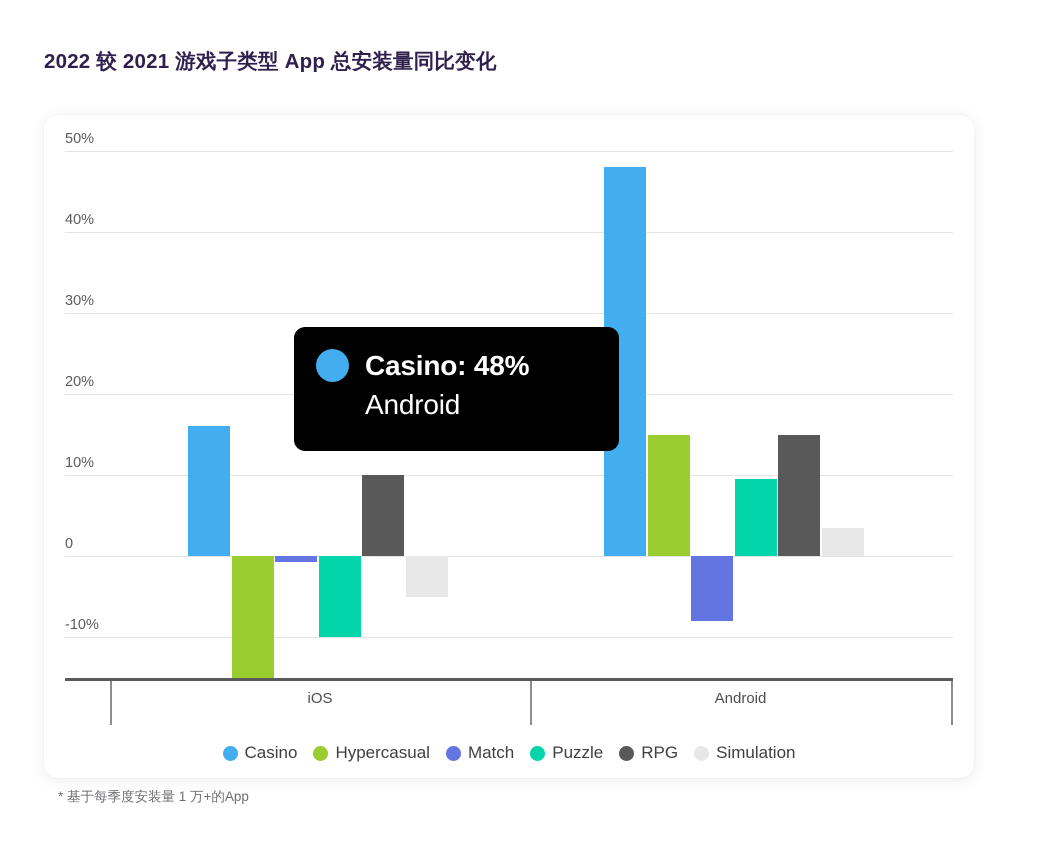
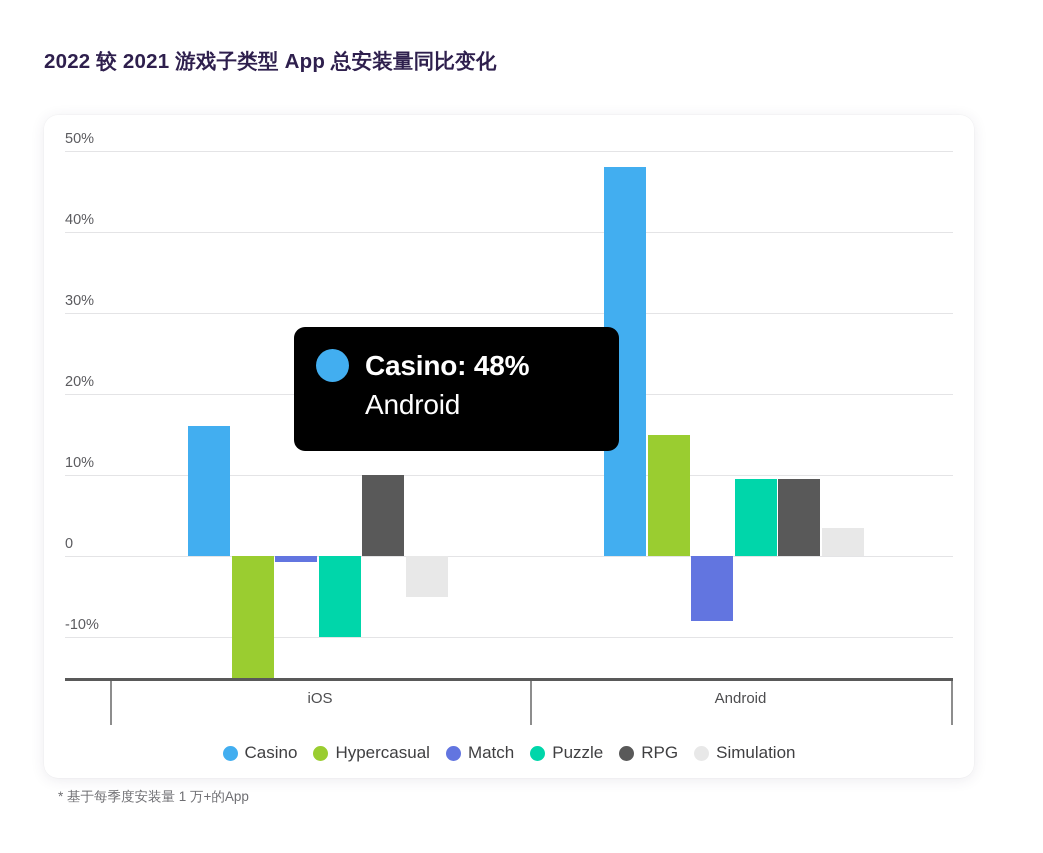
RPG/Android: 15% -> 10%
